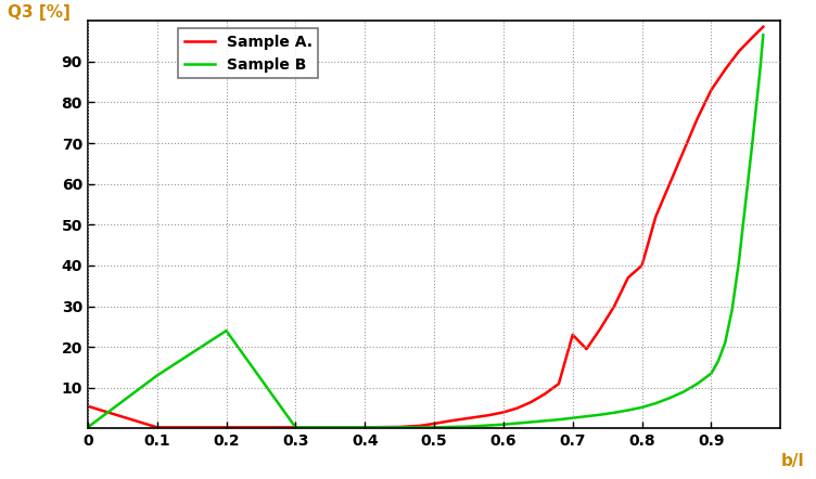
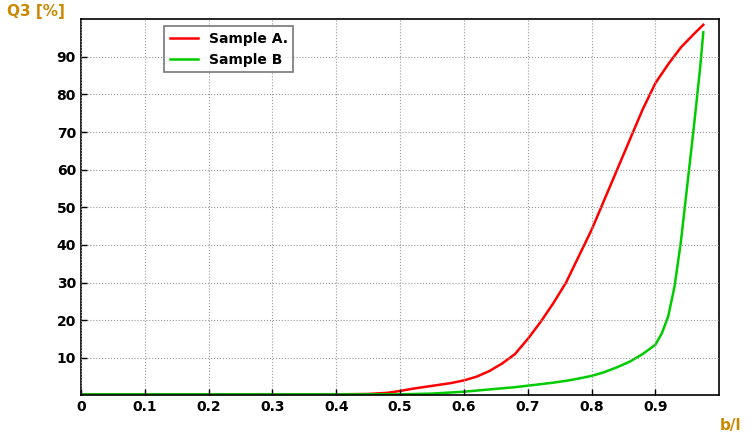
Sample A./0: 5.5 -> 0.3
Sample B/0.1: 13.0 -> 0.3
Sample B/0.2: 24.0 -> 0.3
Sample A./0.7: 23.0 -> 15.0
Sample A./0.8: 40.0 -> 44.0
